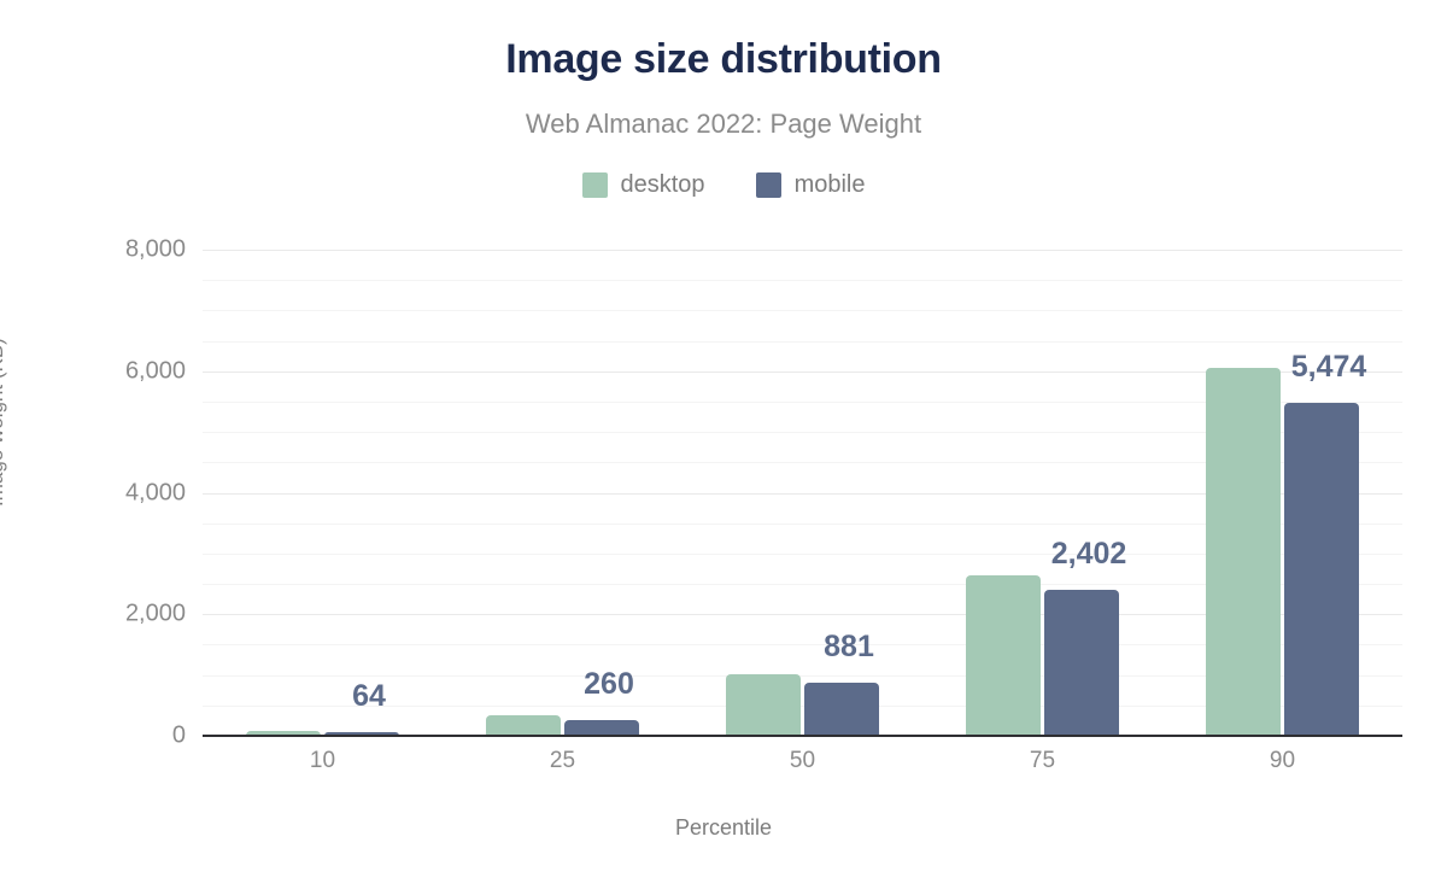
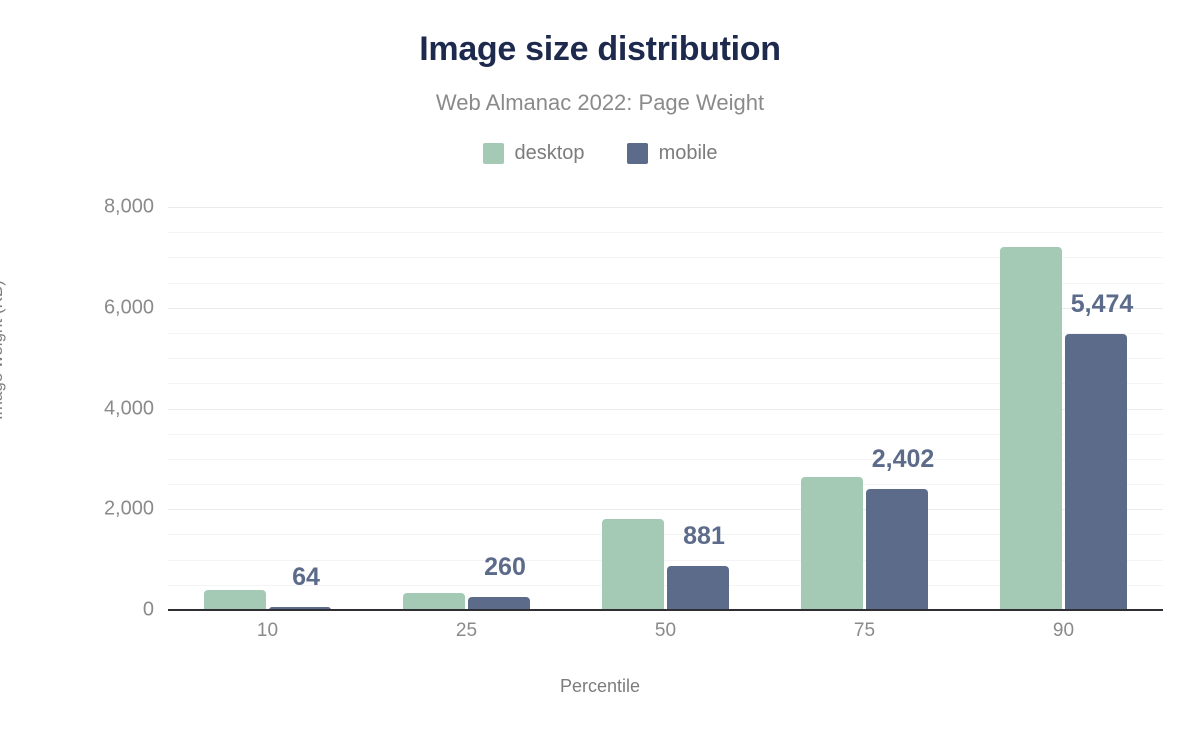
desktop/10: 100 -> 400
desktop/50: 1000 -> 1800
desktop/90: 6000 -> 7200
